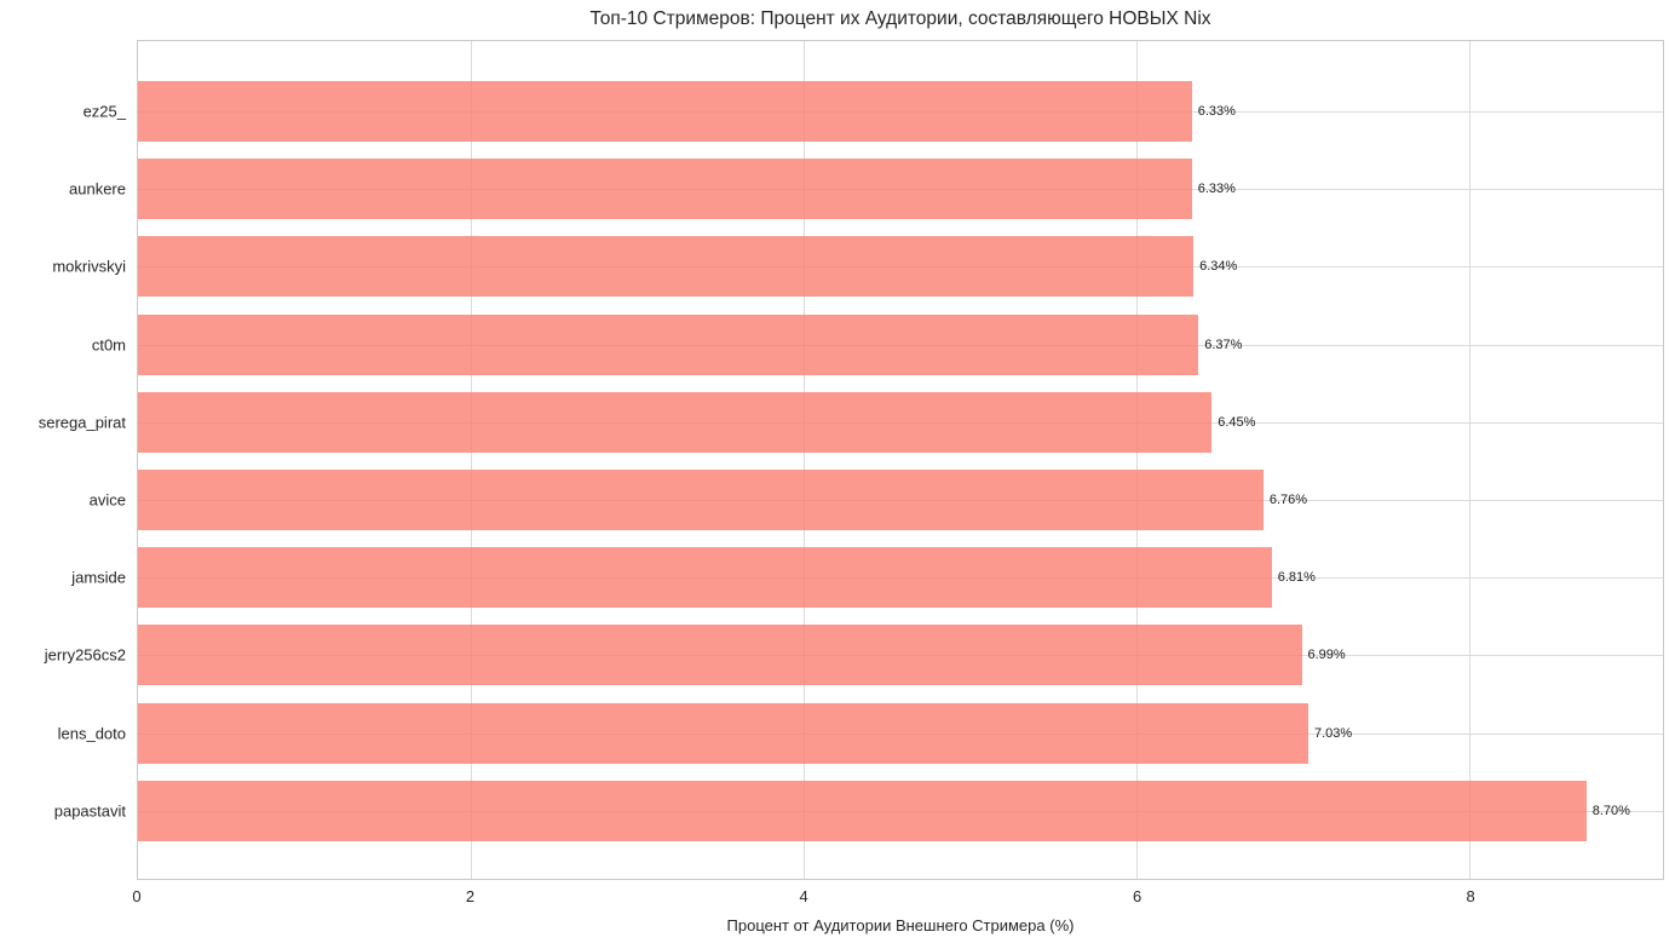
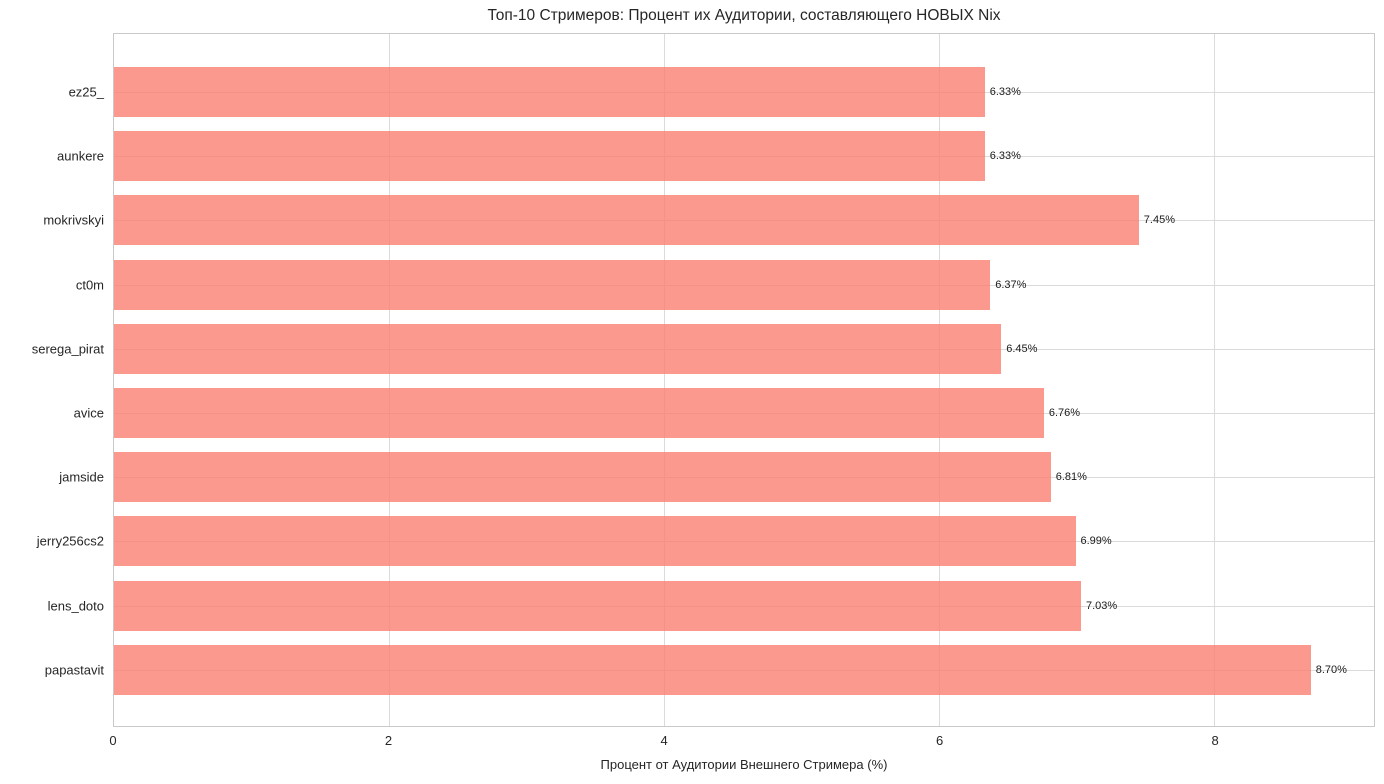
mokrivskyi: 6.34% -> 7.45%
